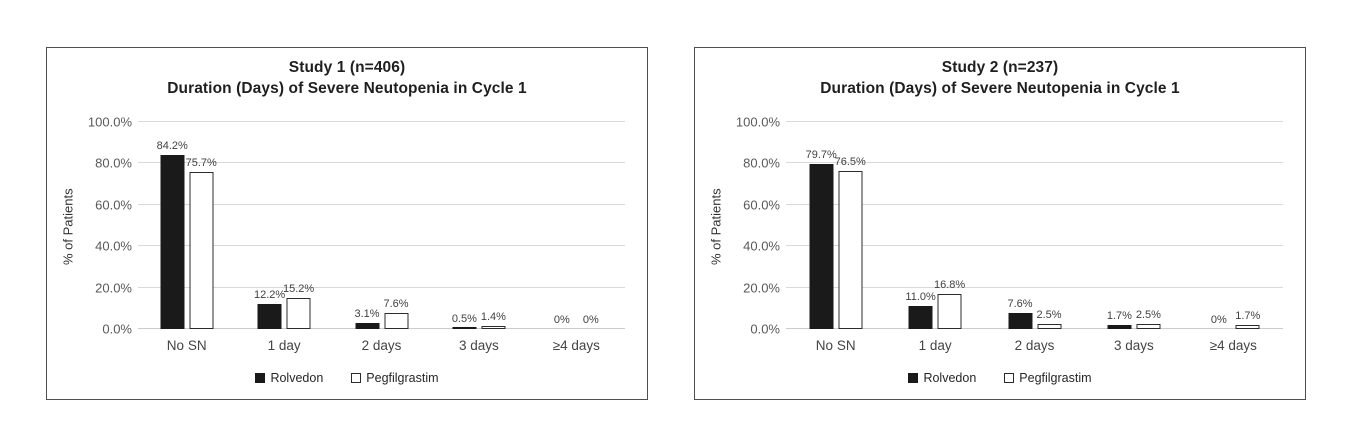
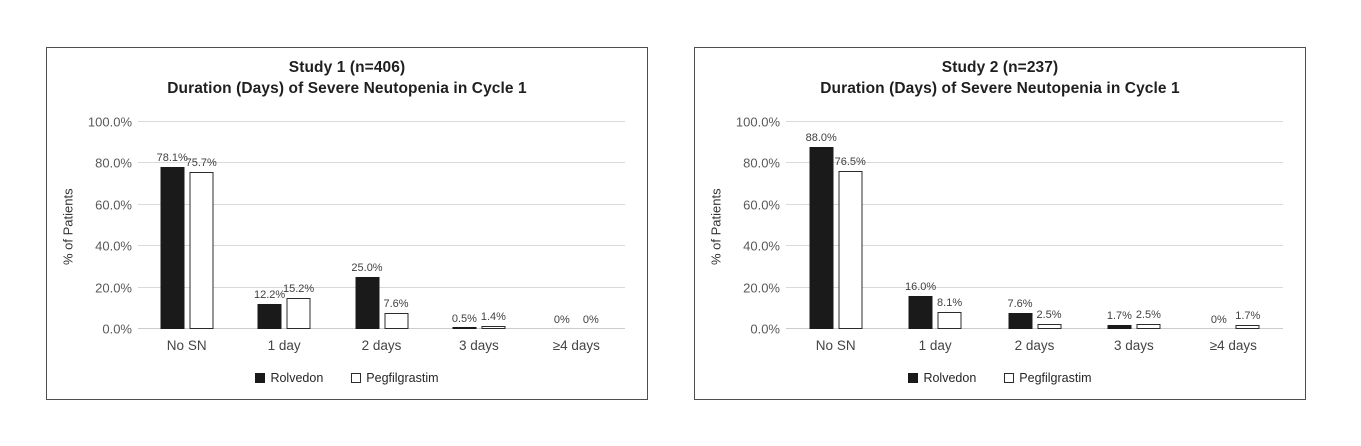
Study 1 (n=406)/Rolvedon/No SN: 84.2% -> 78.1%
Study 1 (n=406)/Rolvedon/2 days: 3.1% -> 25.0%
Study 2 (n=237)/Rolvedon/No SN: 79.7% -> 88.0%
Study 2 (n=237)/Rolvedon/1 day: 11.0% -> 16.0%
Study 2 (n=237)/Pegfilgrastim/1 day: 16.8% -> 8.1%
